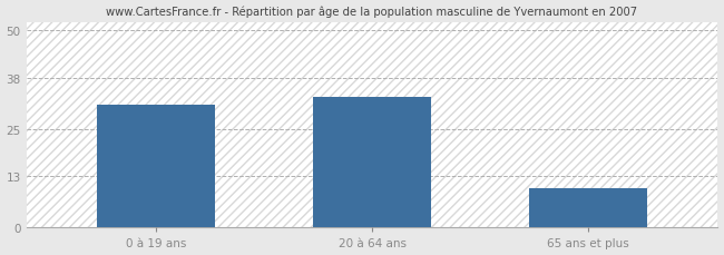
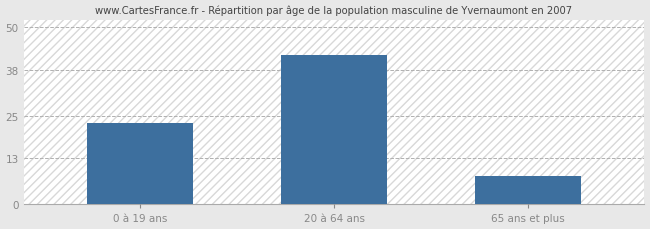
0 à 19 ans: 31 -> 23
20 à 64 ans: 33 -> 42
65 ans et plus: 10 -> 8
